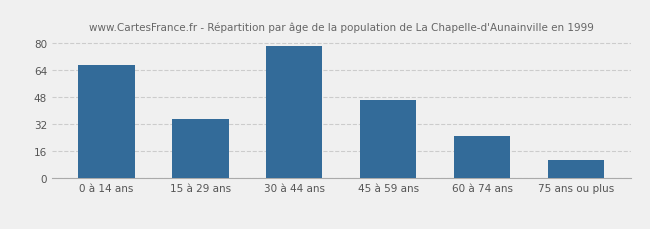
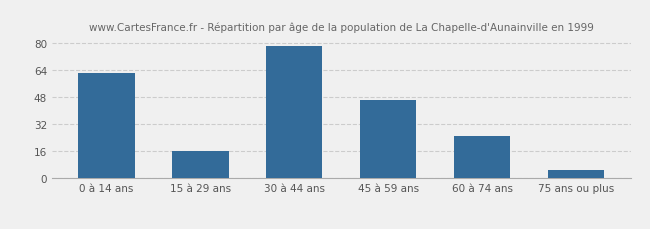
0 à 14 ans: 67 -> 62
15 à 29 ans: 35 -> 16
75 ans ou plus: 11 -> 5
